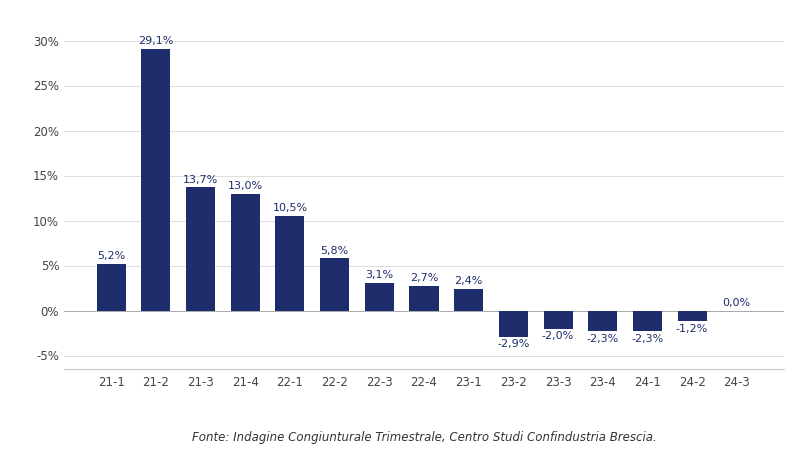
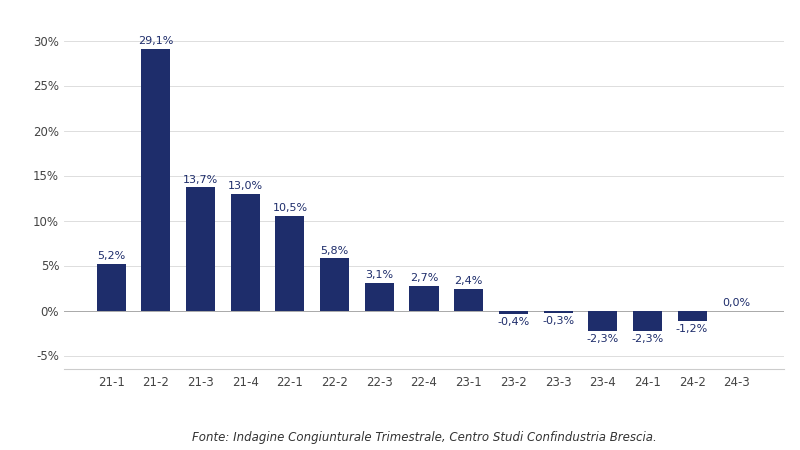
23-2: -2,9% -> -0,4%
23-3: -2,0% -> -0,3%
